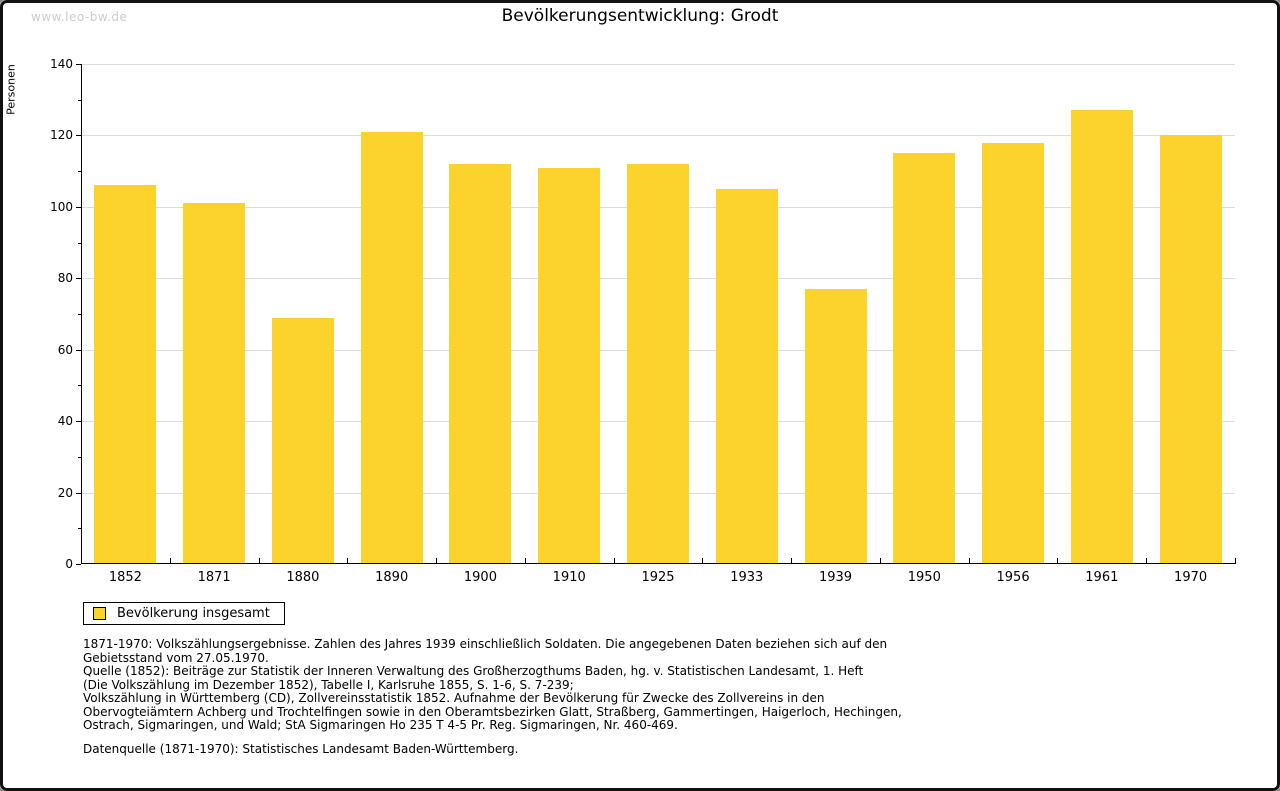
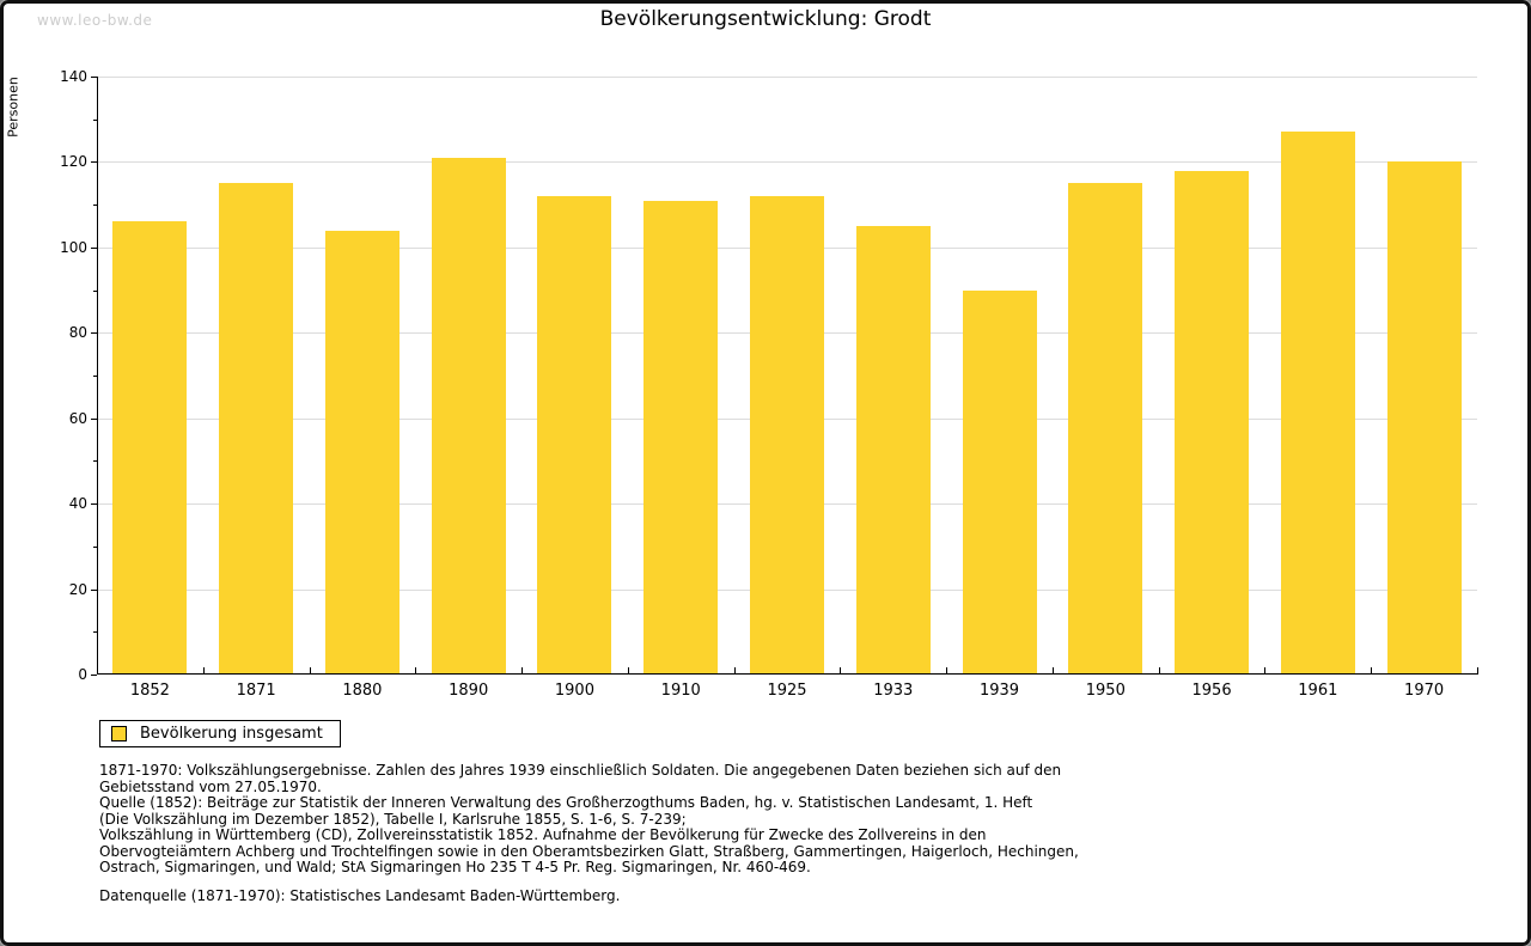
1871: 101 -> 115
1880: 69 -> 104
1939: 77 -> 90
